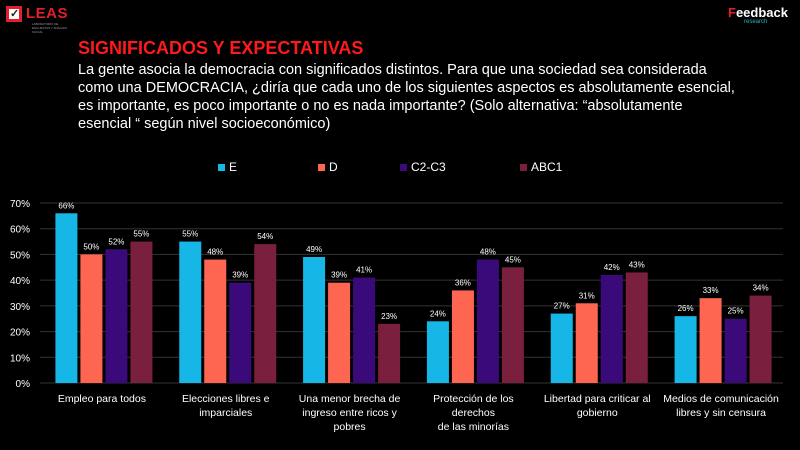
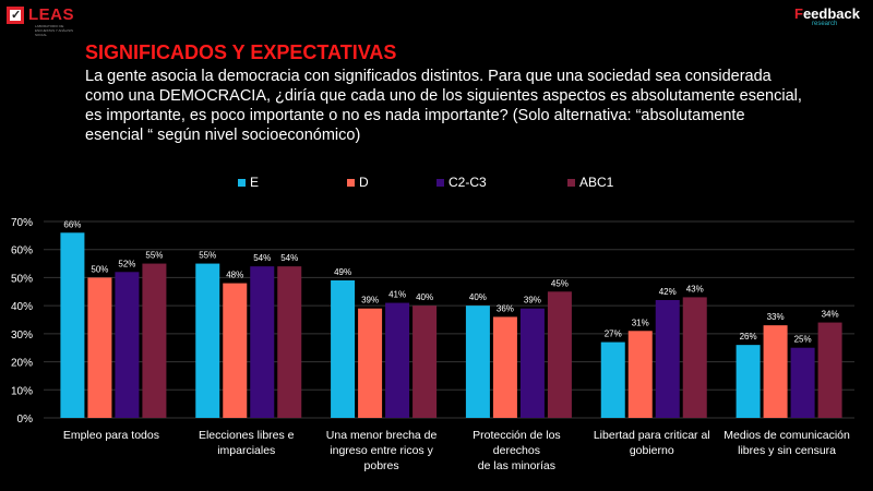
C2-C3/Elecciones libres e imparciales: 39% -> 54%
ABC1/Una menor brecha de ingreso entre ricos y pobres: 23% -> 40%
E/Protección de los derechos de las minorías: 24% -> 40%
C2-C3/Protección de los derechos de las minorías: 48% -> 39%
